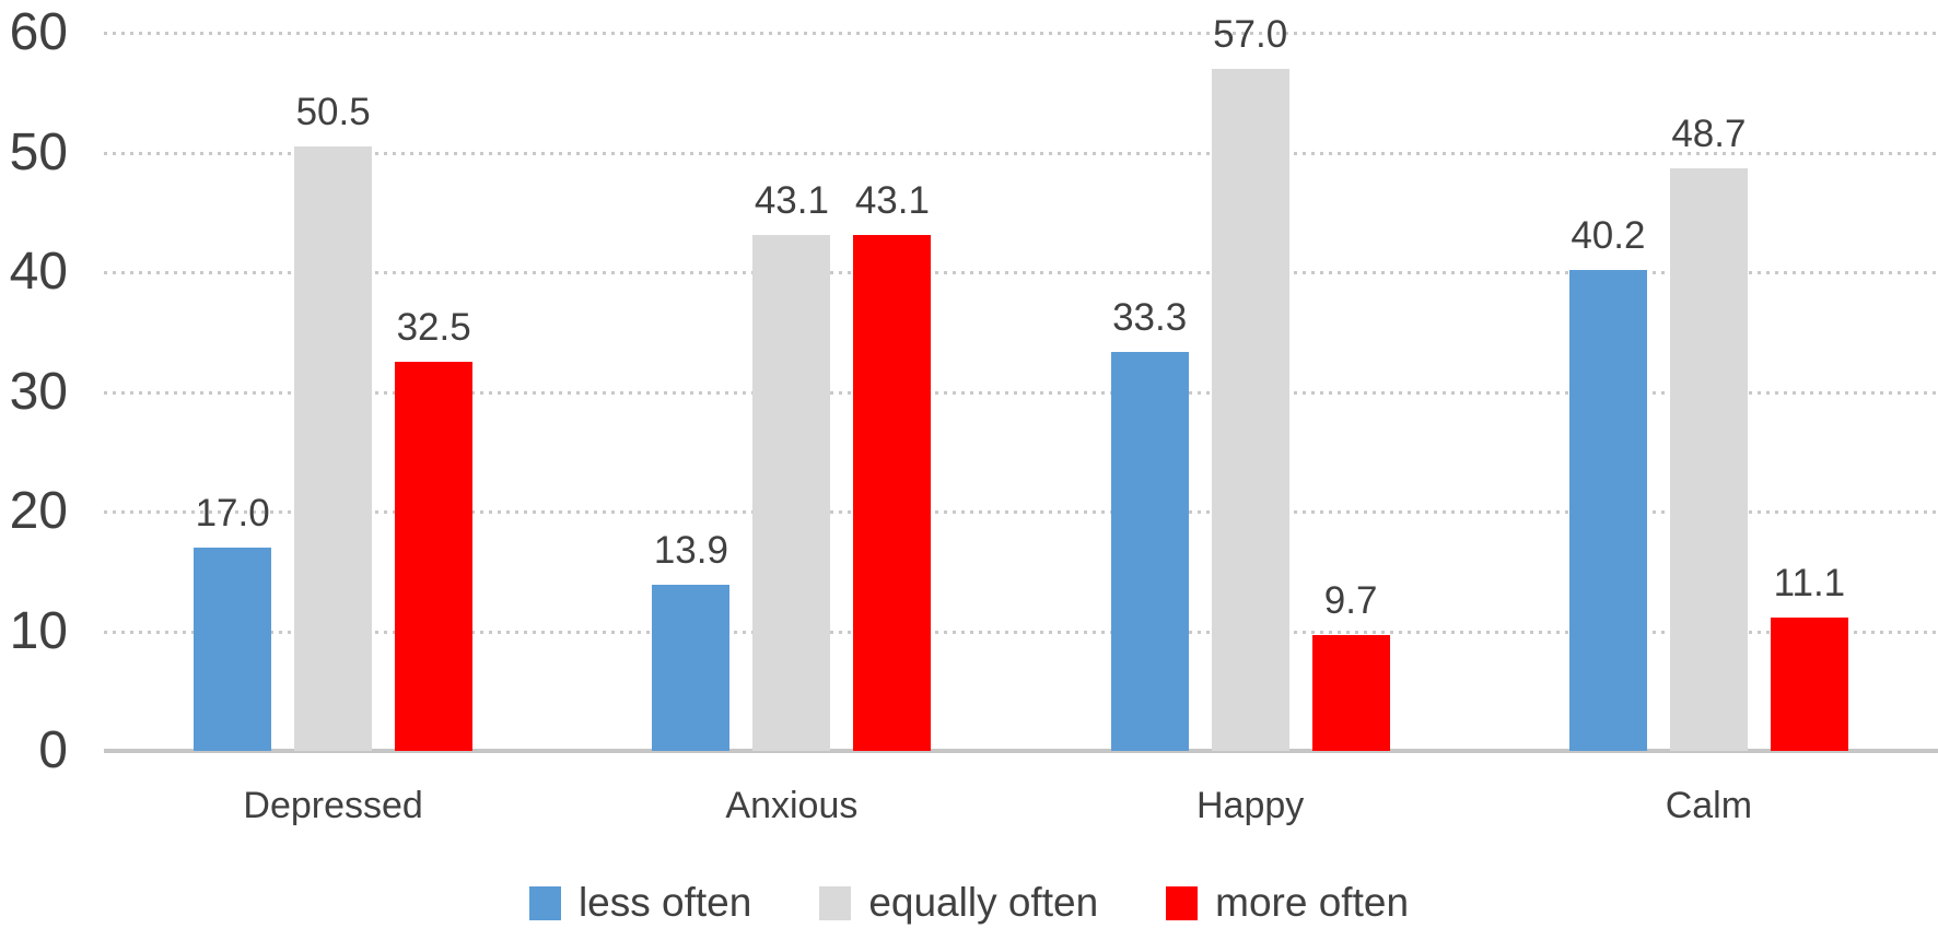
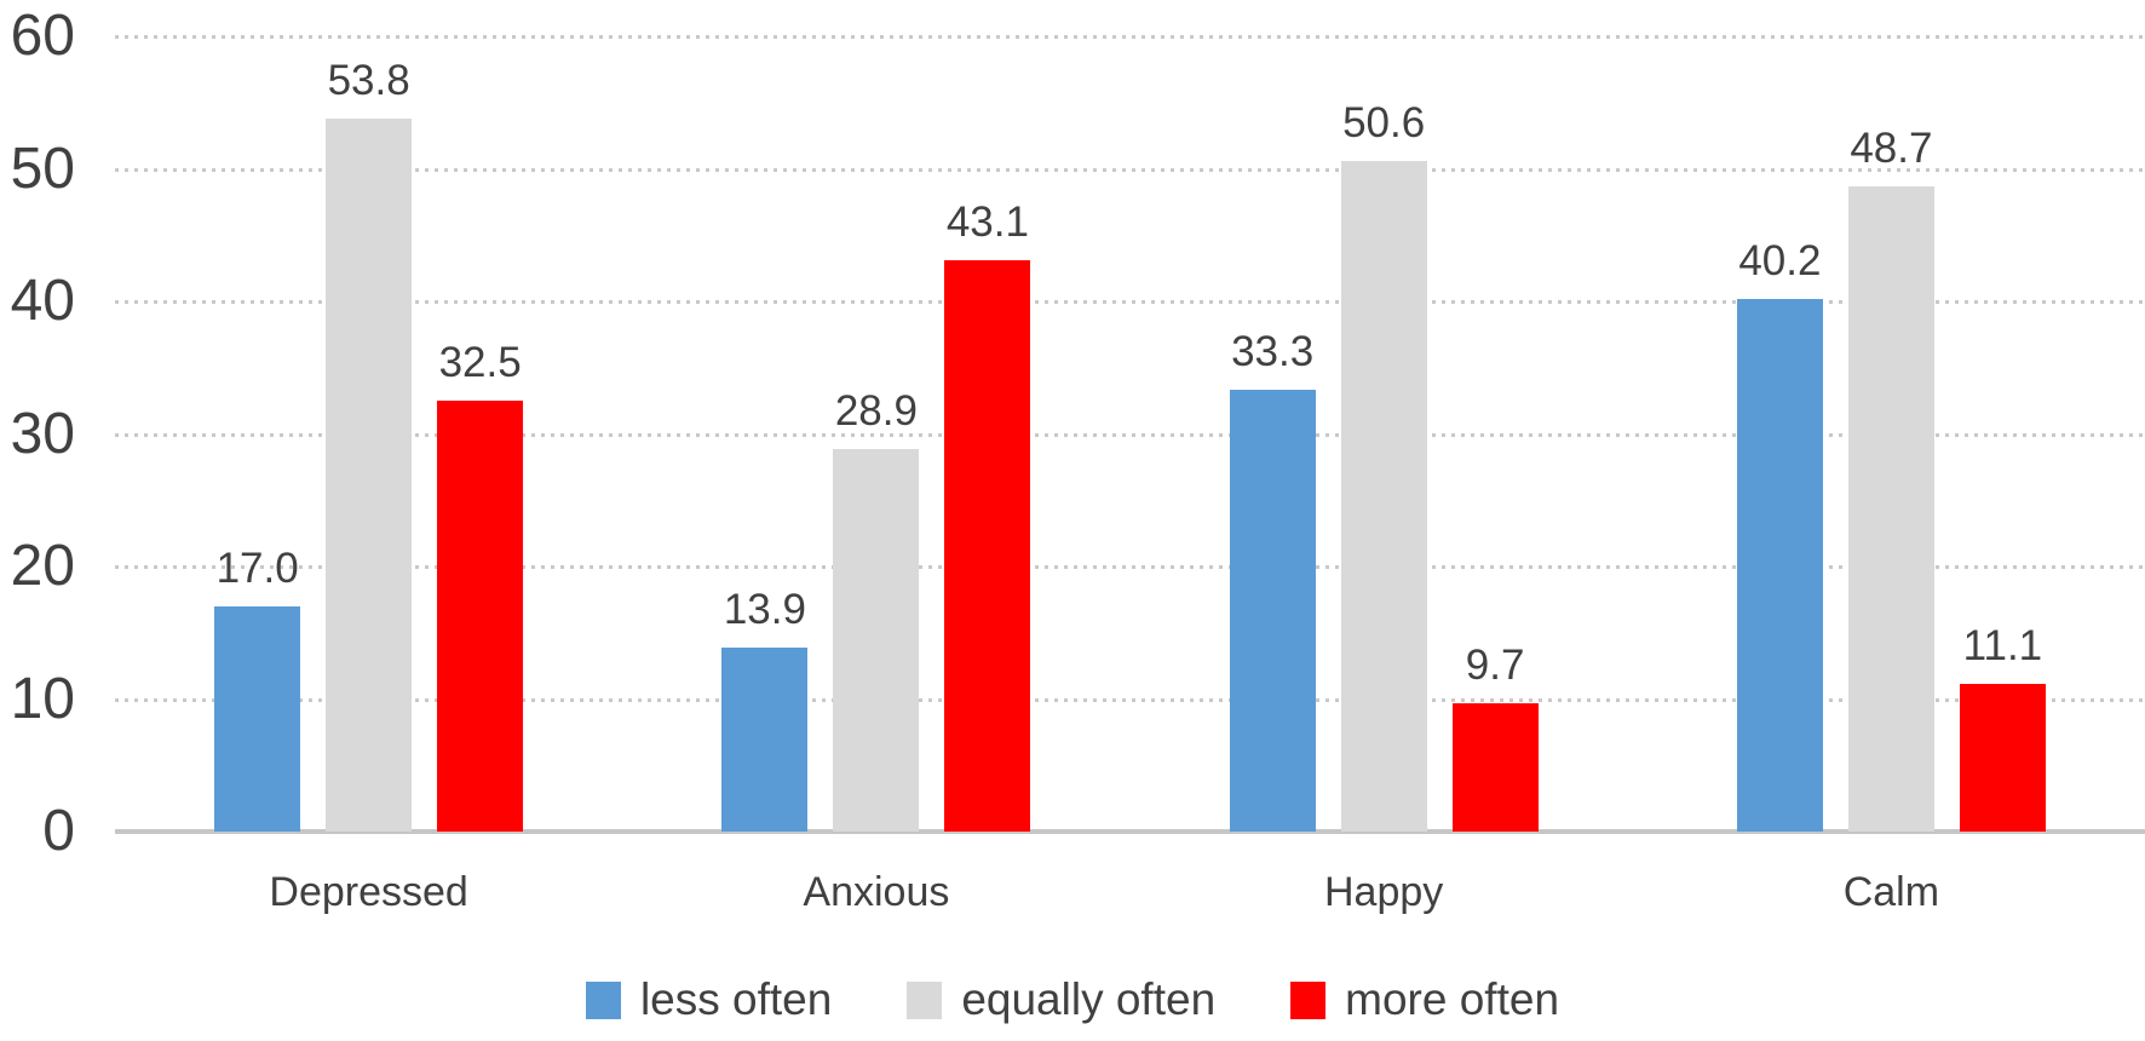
equally often/Depressed: 50.5 -> 53.8
equally often/Anxious: 43.1 -> 28.9
equally often/Happy: 57.0 -> 50.6
